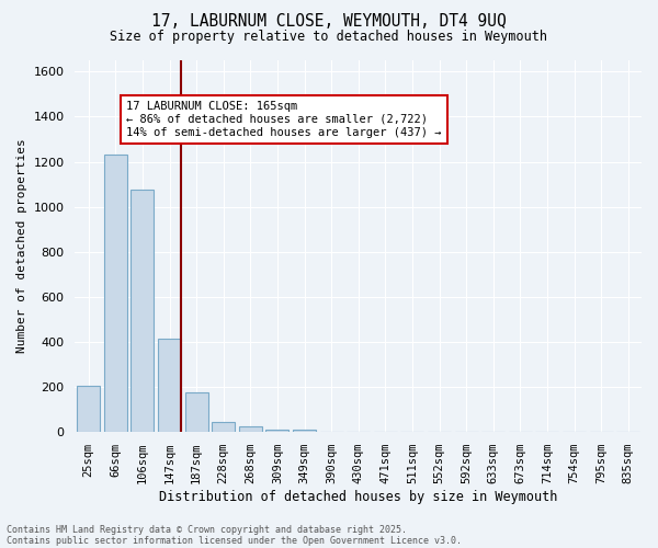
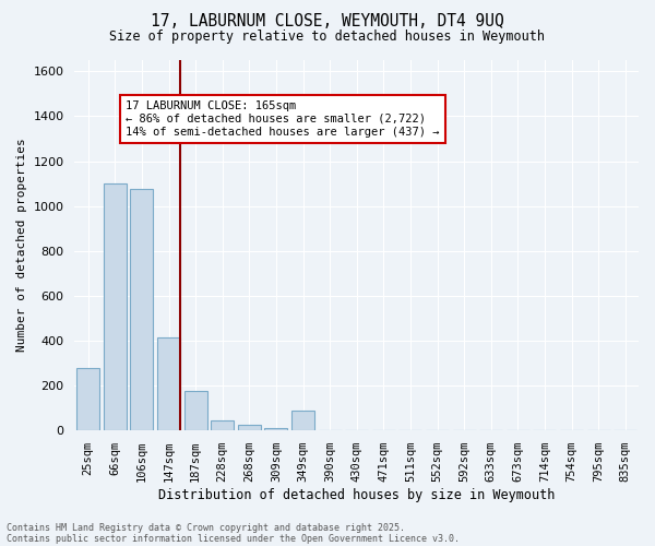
25sqm: 205 -> 280
66sqm: 1230 -> 1100
349sqm: 12 -> 90
